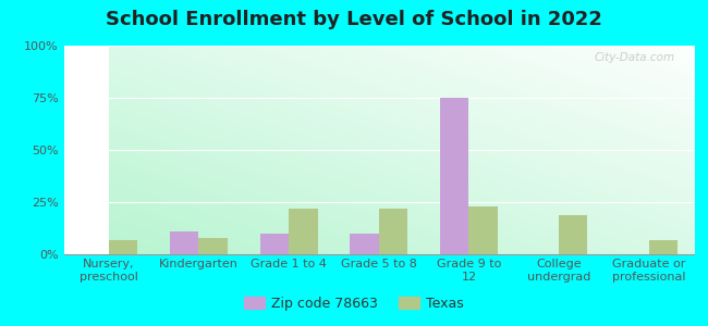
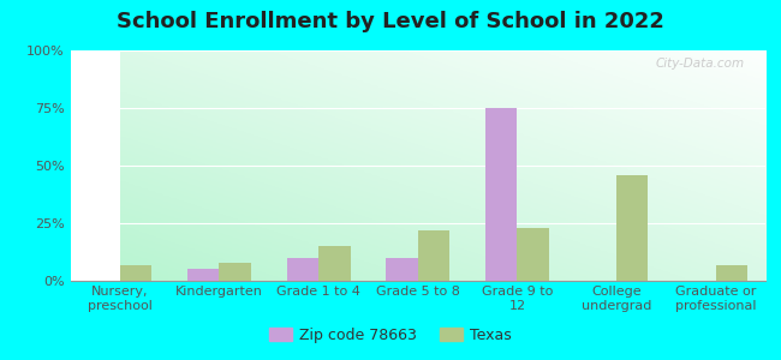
Zip code 78663/Kindergarten: 11% -> 5%
Texas/Grade 1 to 4: 22% -> 15%
Texas/College undergrad: 19% -> 46%
